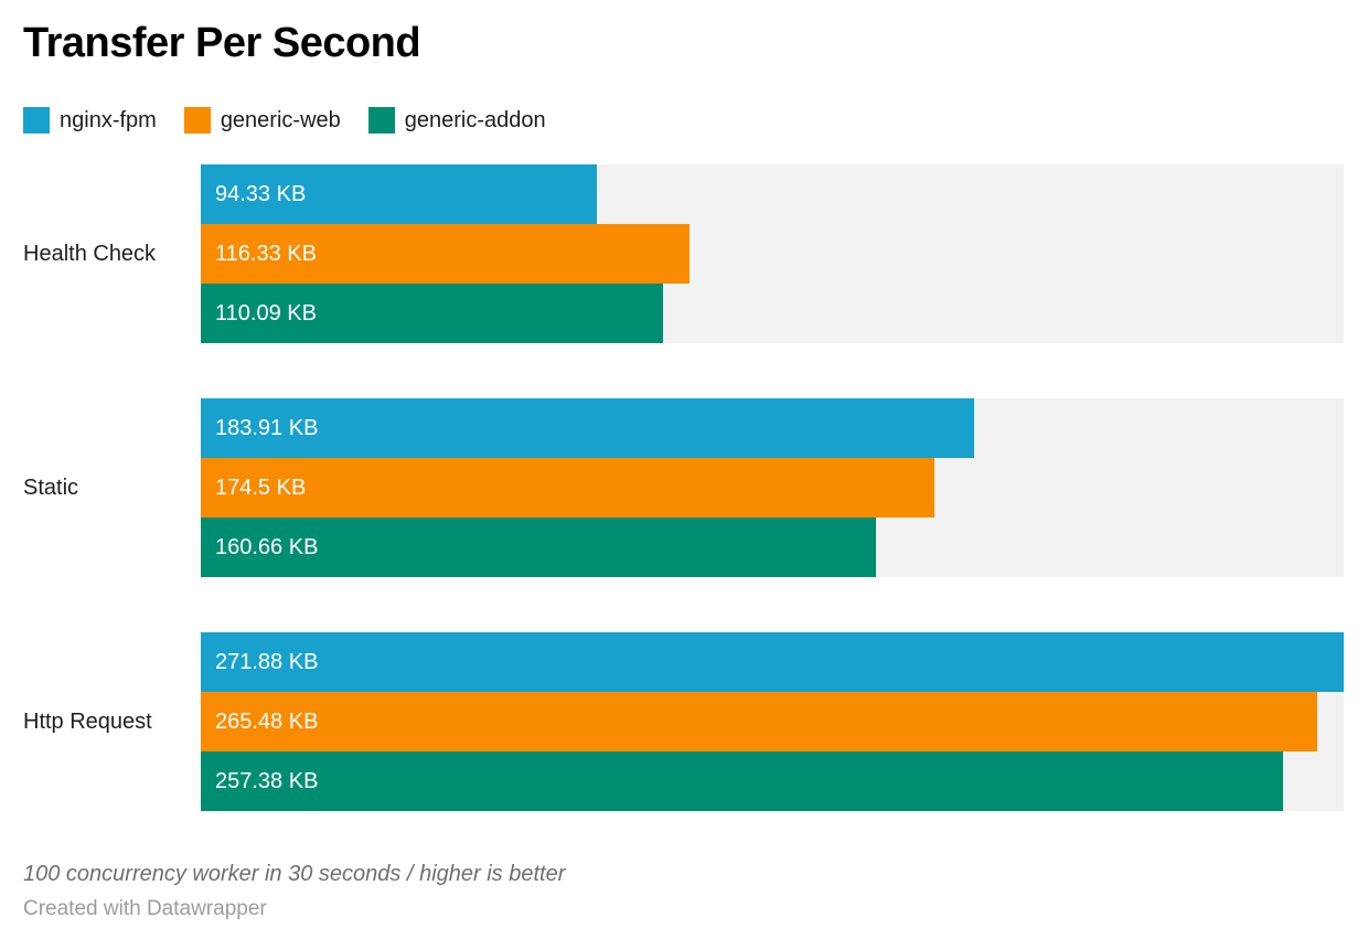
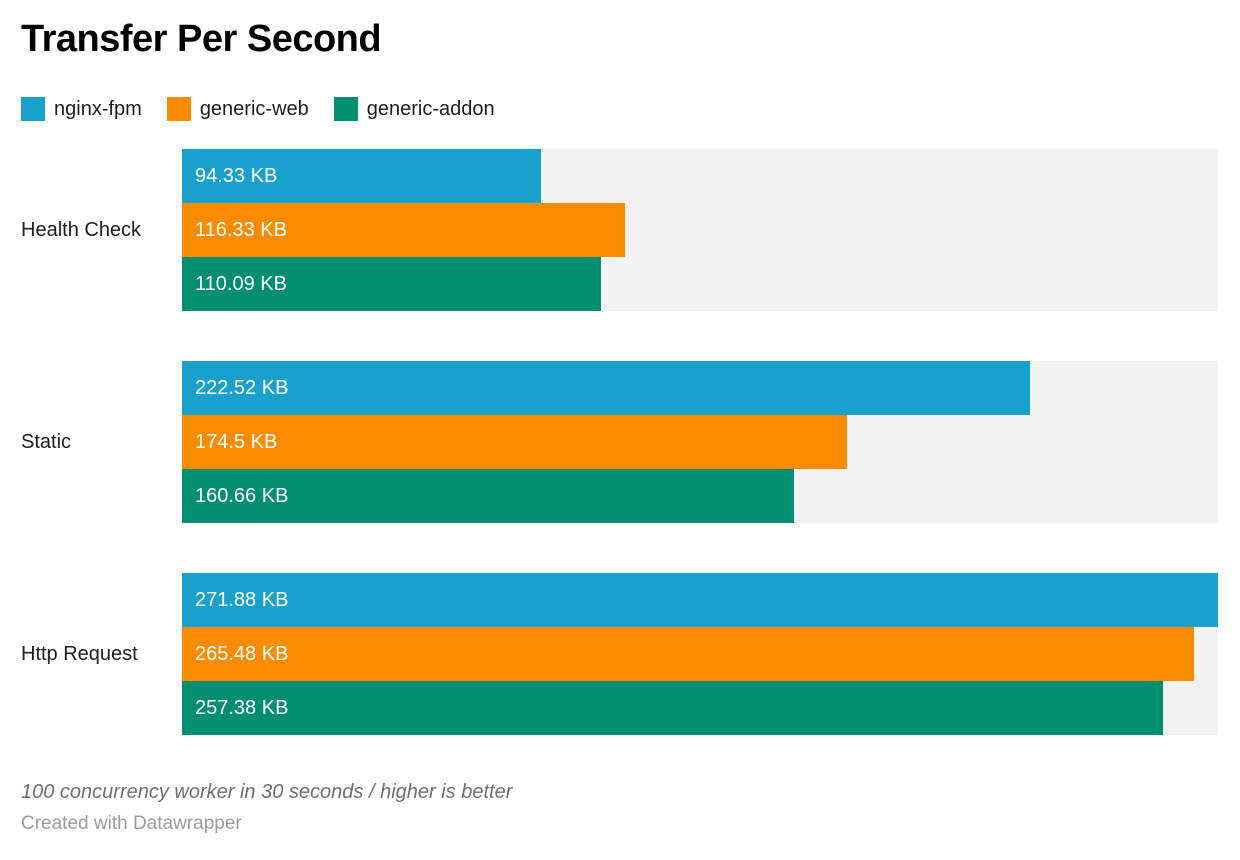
nginx-fpm/Static: 183.91 -> 222.52
